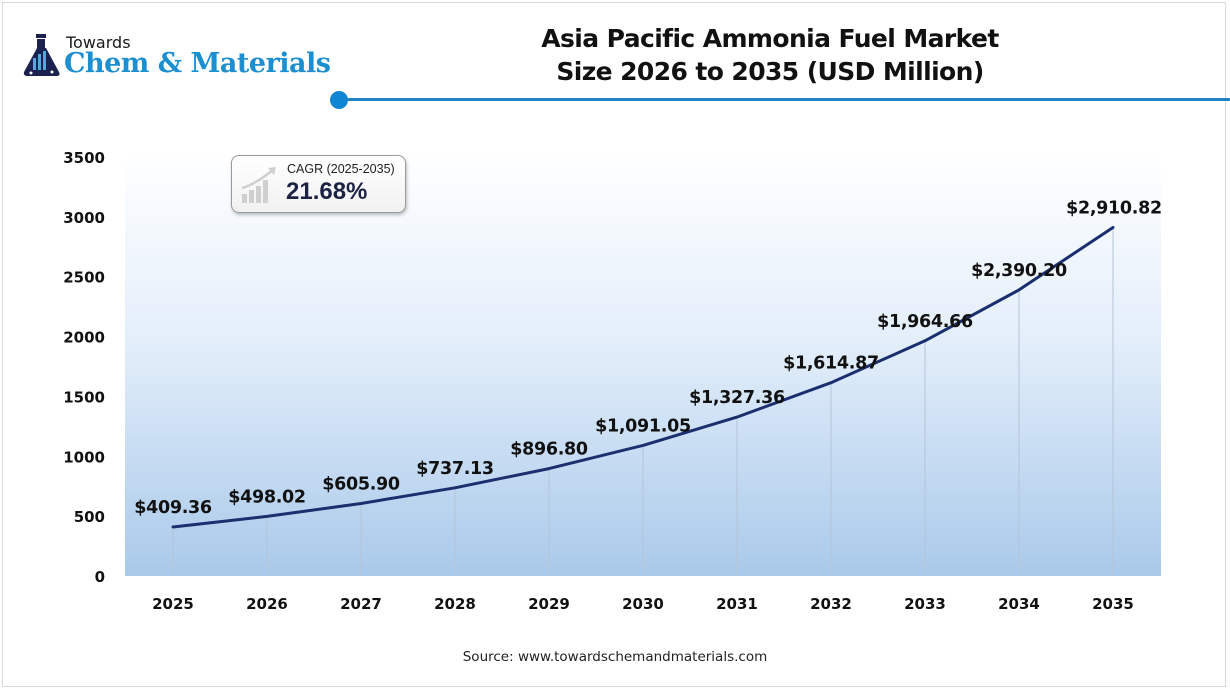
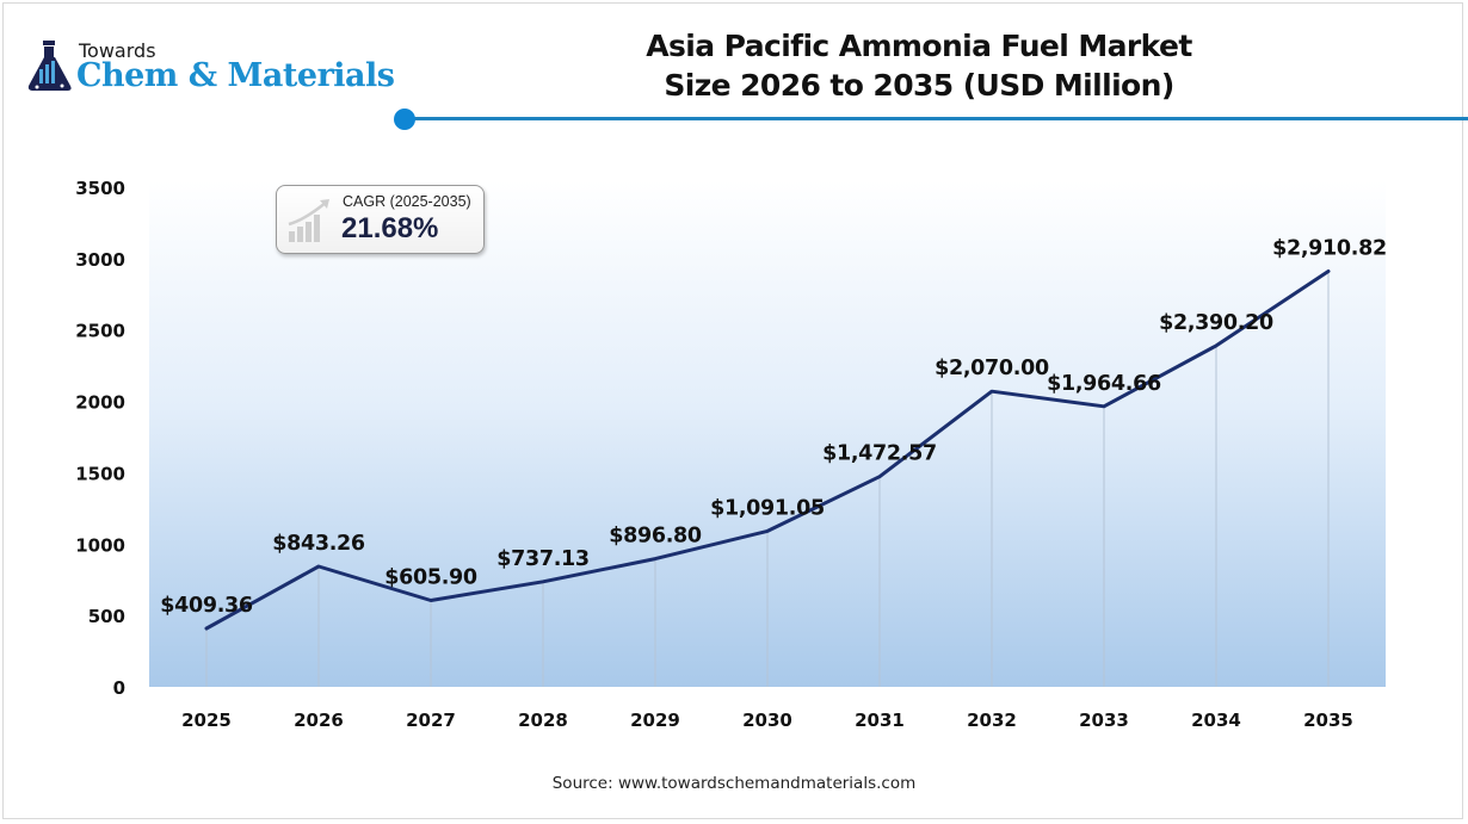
2026: $498.02 -> $843.26
2031: $1,327.36 -> $1,472.57
2032: $1,614.87 -> $2,070.00
